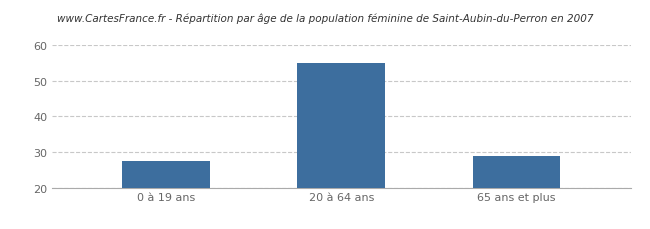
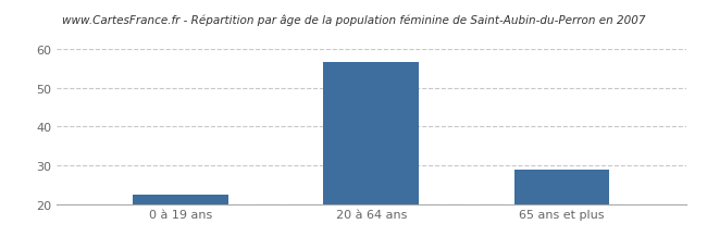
0 à 19 ans: 27.5 -> 22.5
20 à 64 ans: 55.0 -> 56.5
